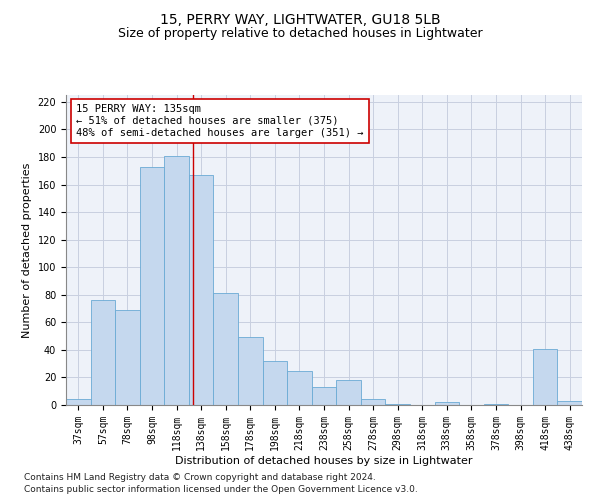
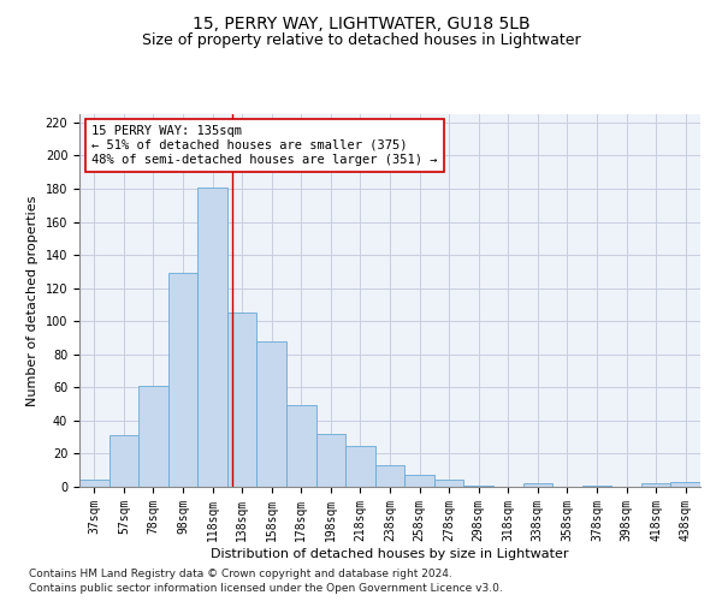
57sqm: 76 -> 31
78sqm: 69 -> 61
98sqm: 173 -> 129
138sqm: 167 -> 105
158sqm: 81 -> 88
258sqm: 18 -> 7
418sqm: 41 -> 2
